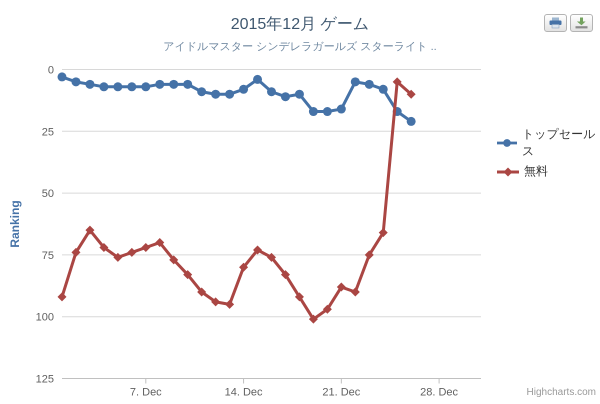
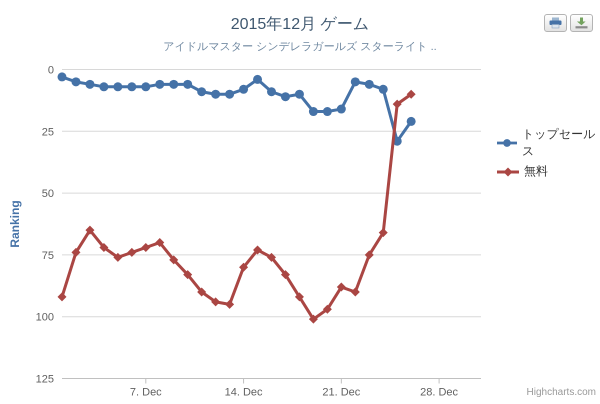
トップセールス/25: 17 -> 29
無料/25: 5 -> 14
